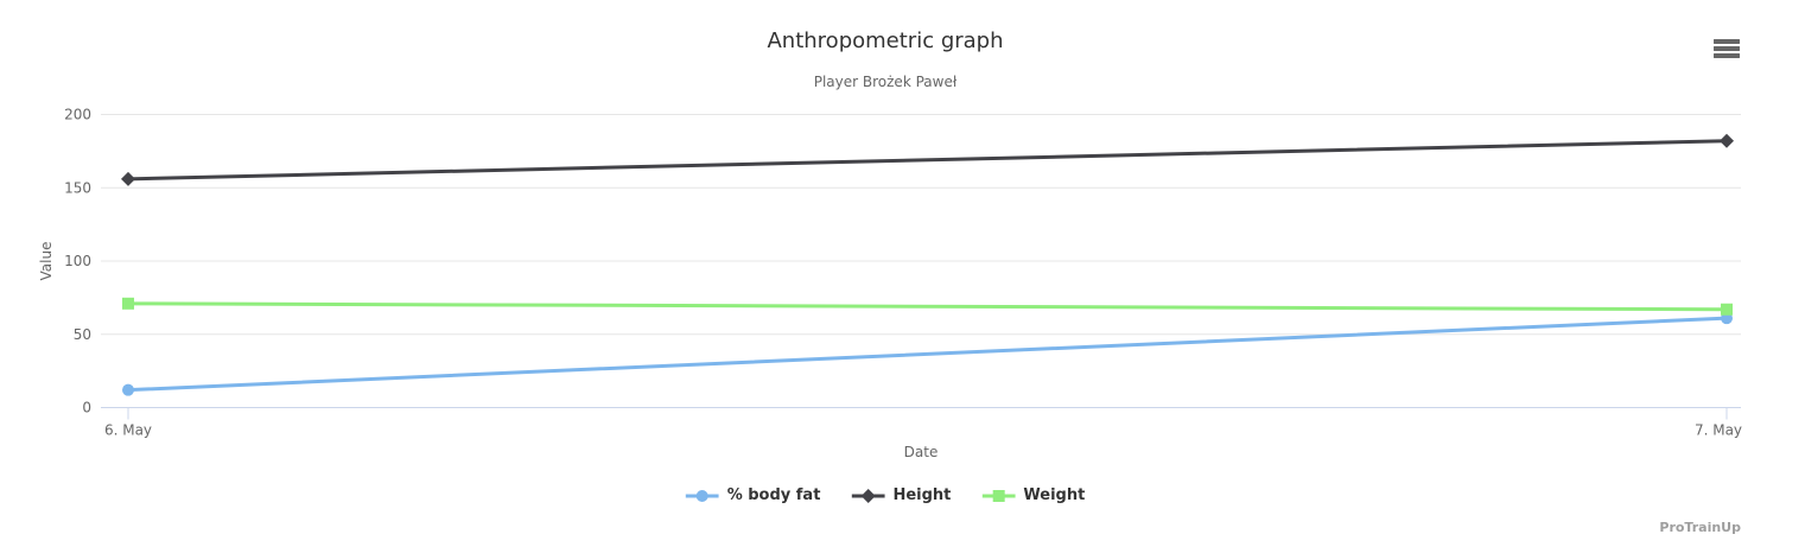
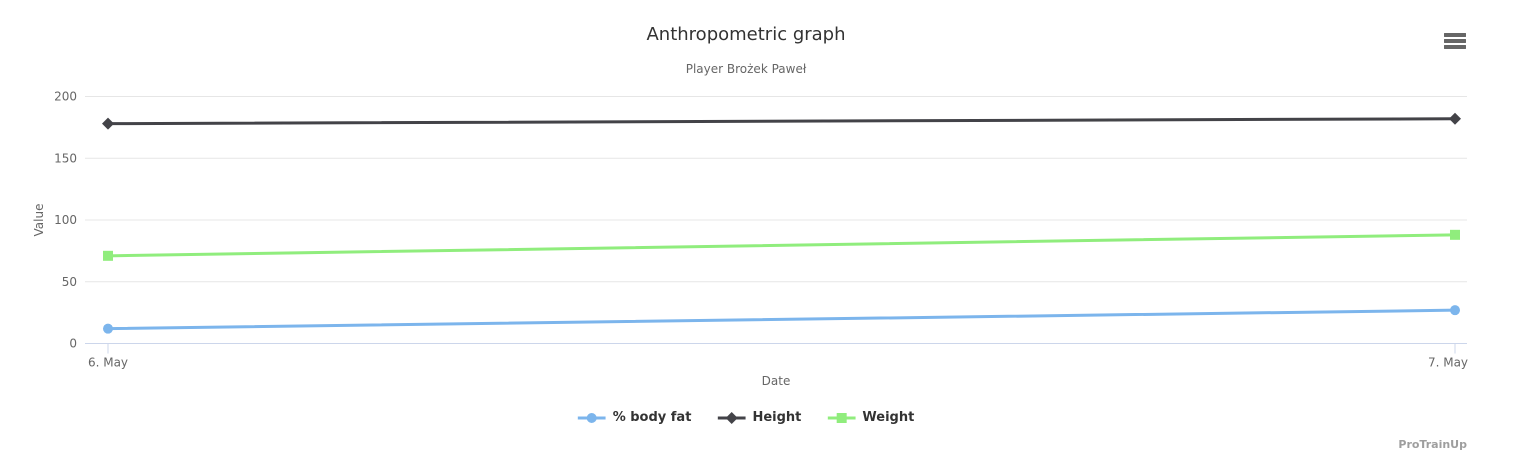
Height/6. May: 156 -> 178
% body fat/7. May: 61 -> 27
Weight/7. May: 67 -> 88
